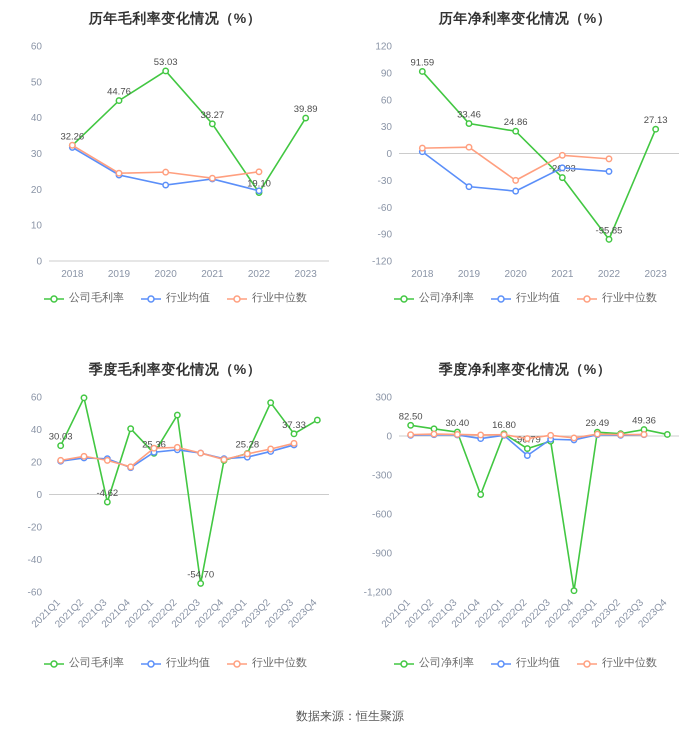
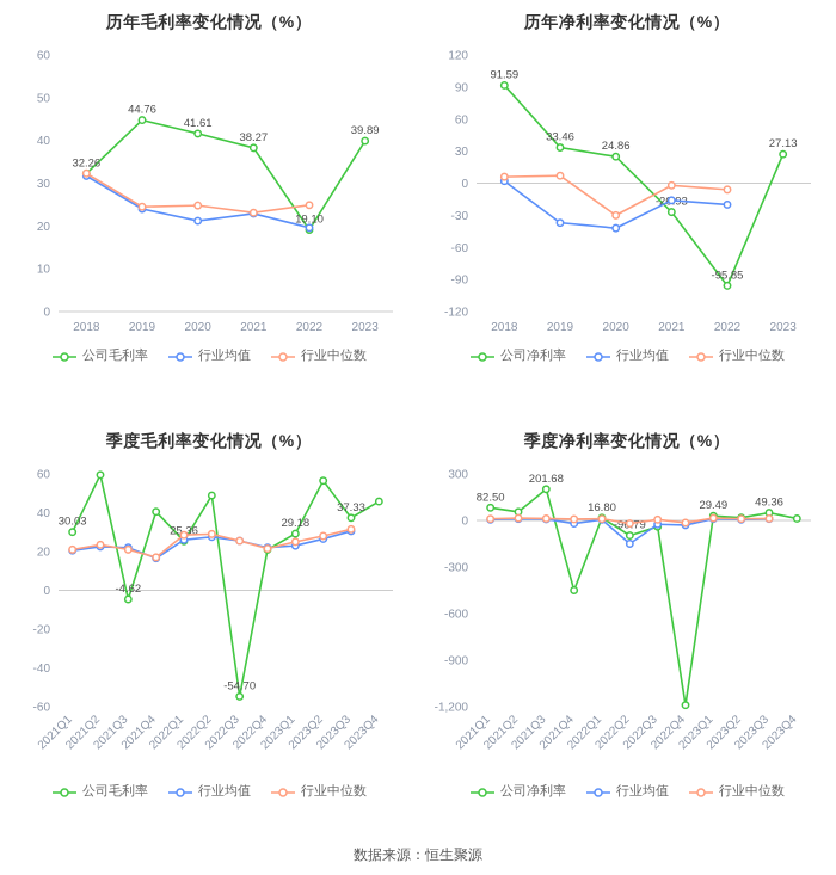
历年毛利率变化情况（%）/公司毛利率/2020: 53.03 -> 41.61
季度毛利率变化情况（%）/公司毛利率/2023Q1: 25.28 -> 29.18
季度净利率变化情况（%）/公司净利率/2021Q3: 30.40 -> 201.68
